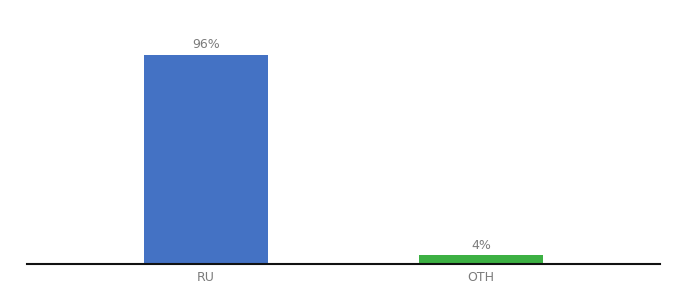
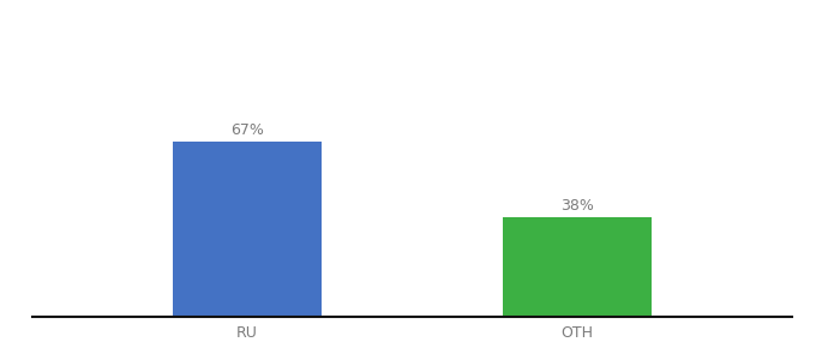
RU: 96% -> 67%
OTH: 4% -> 38%
